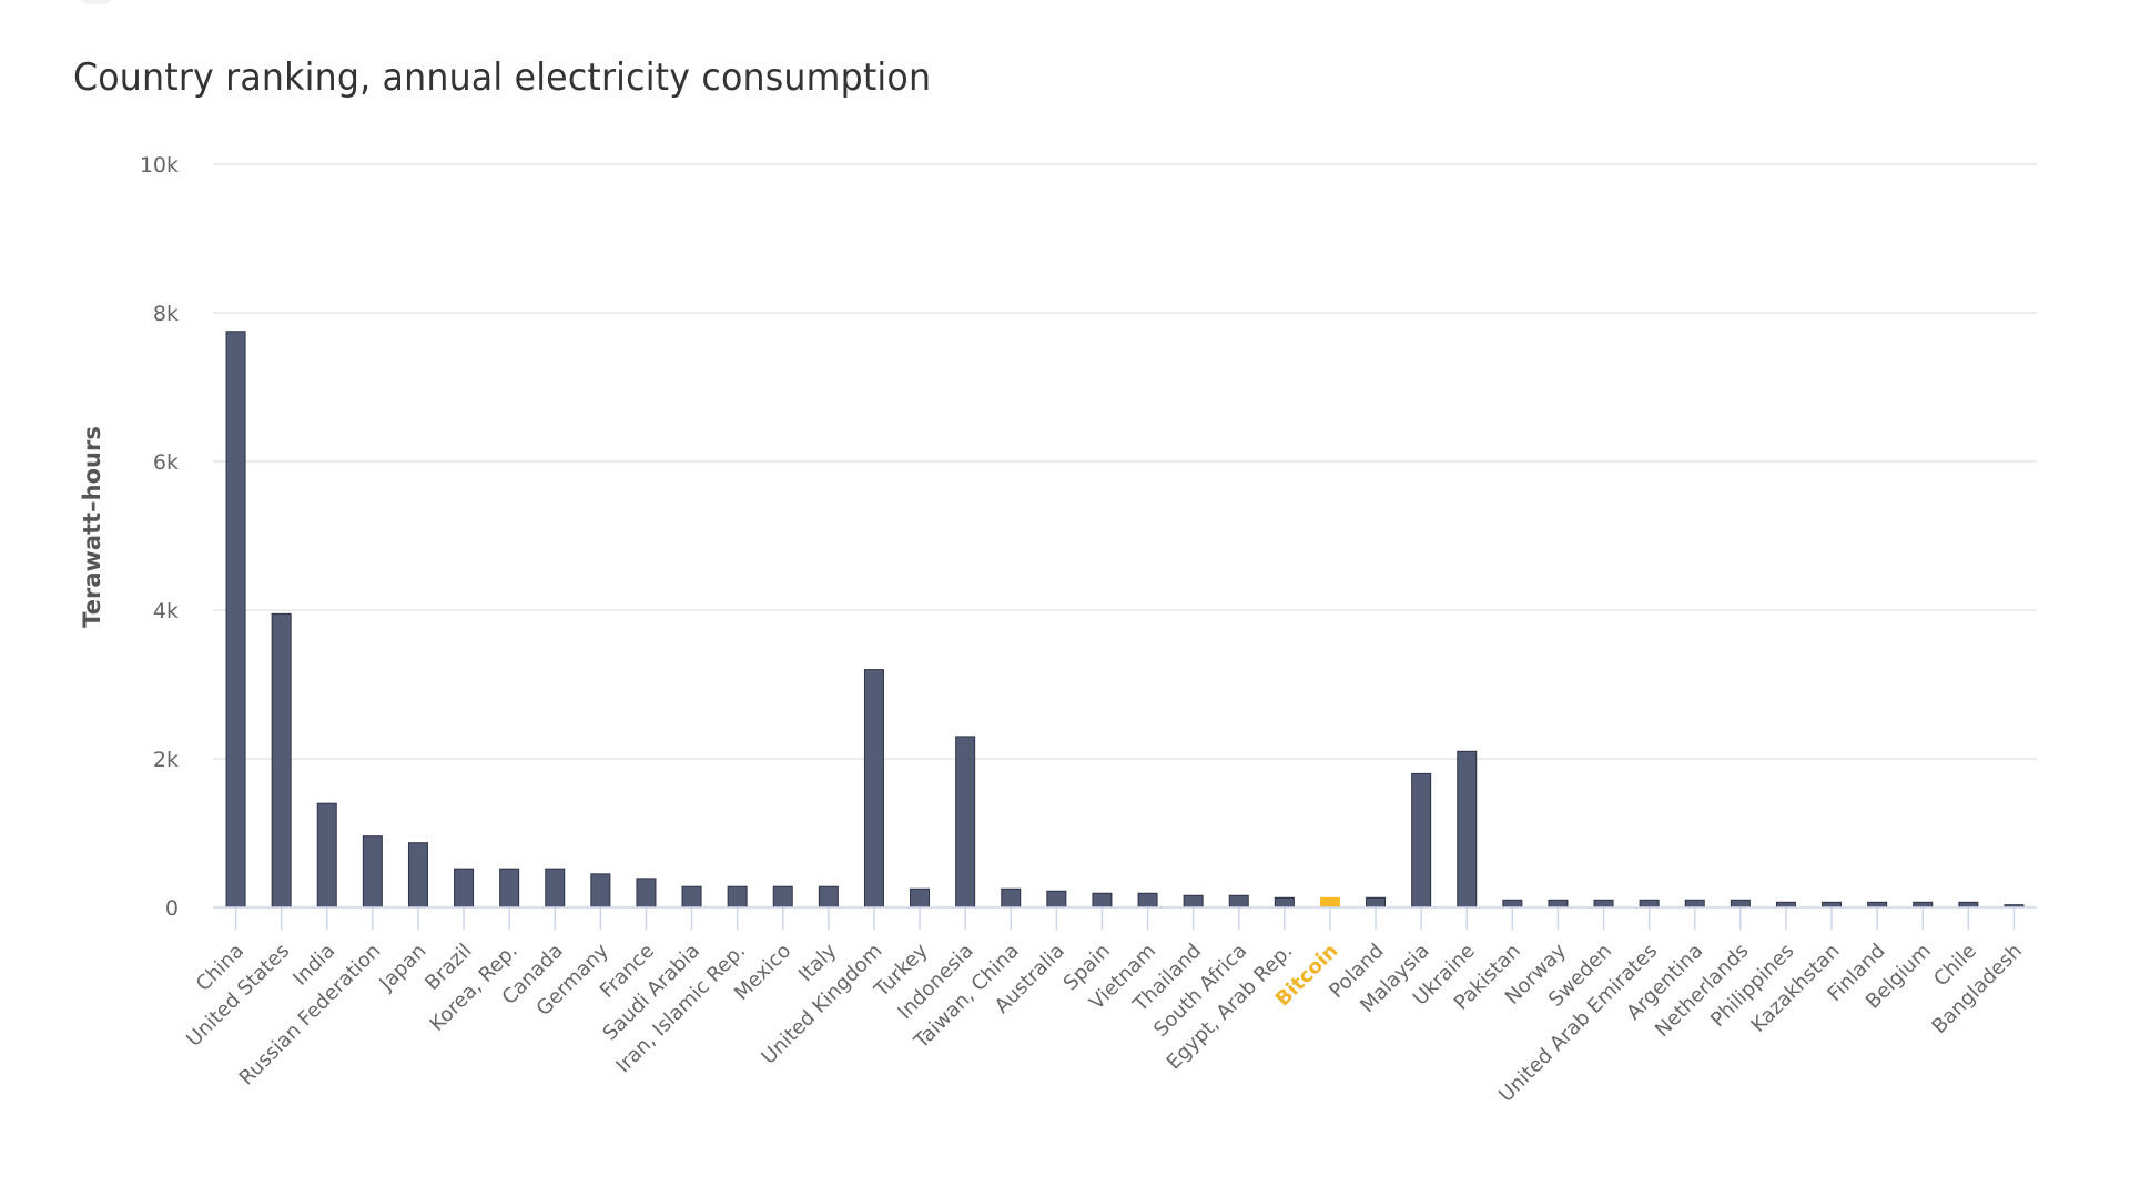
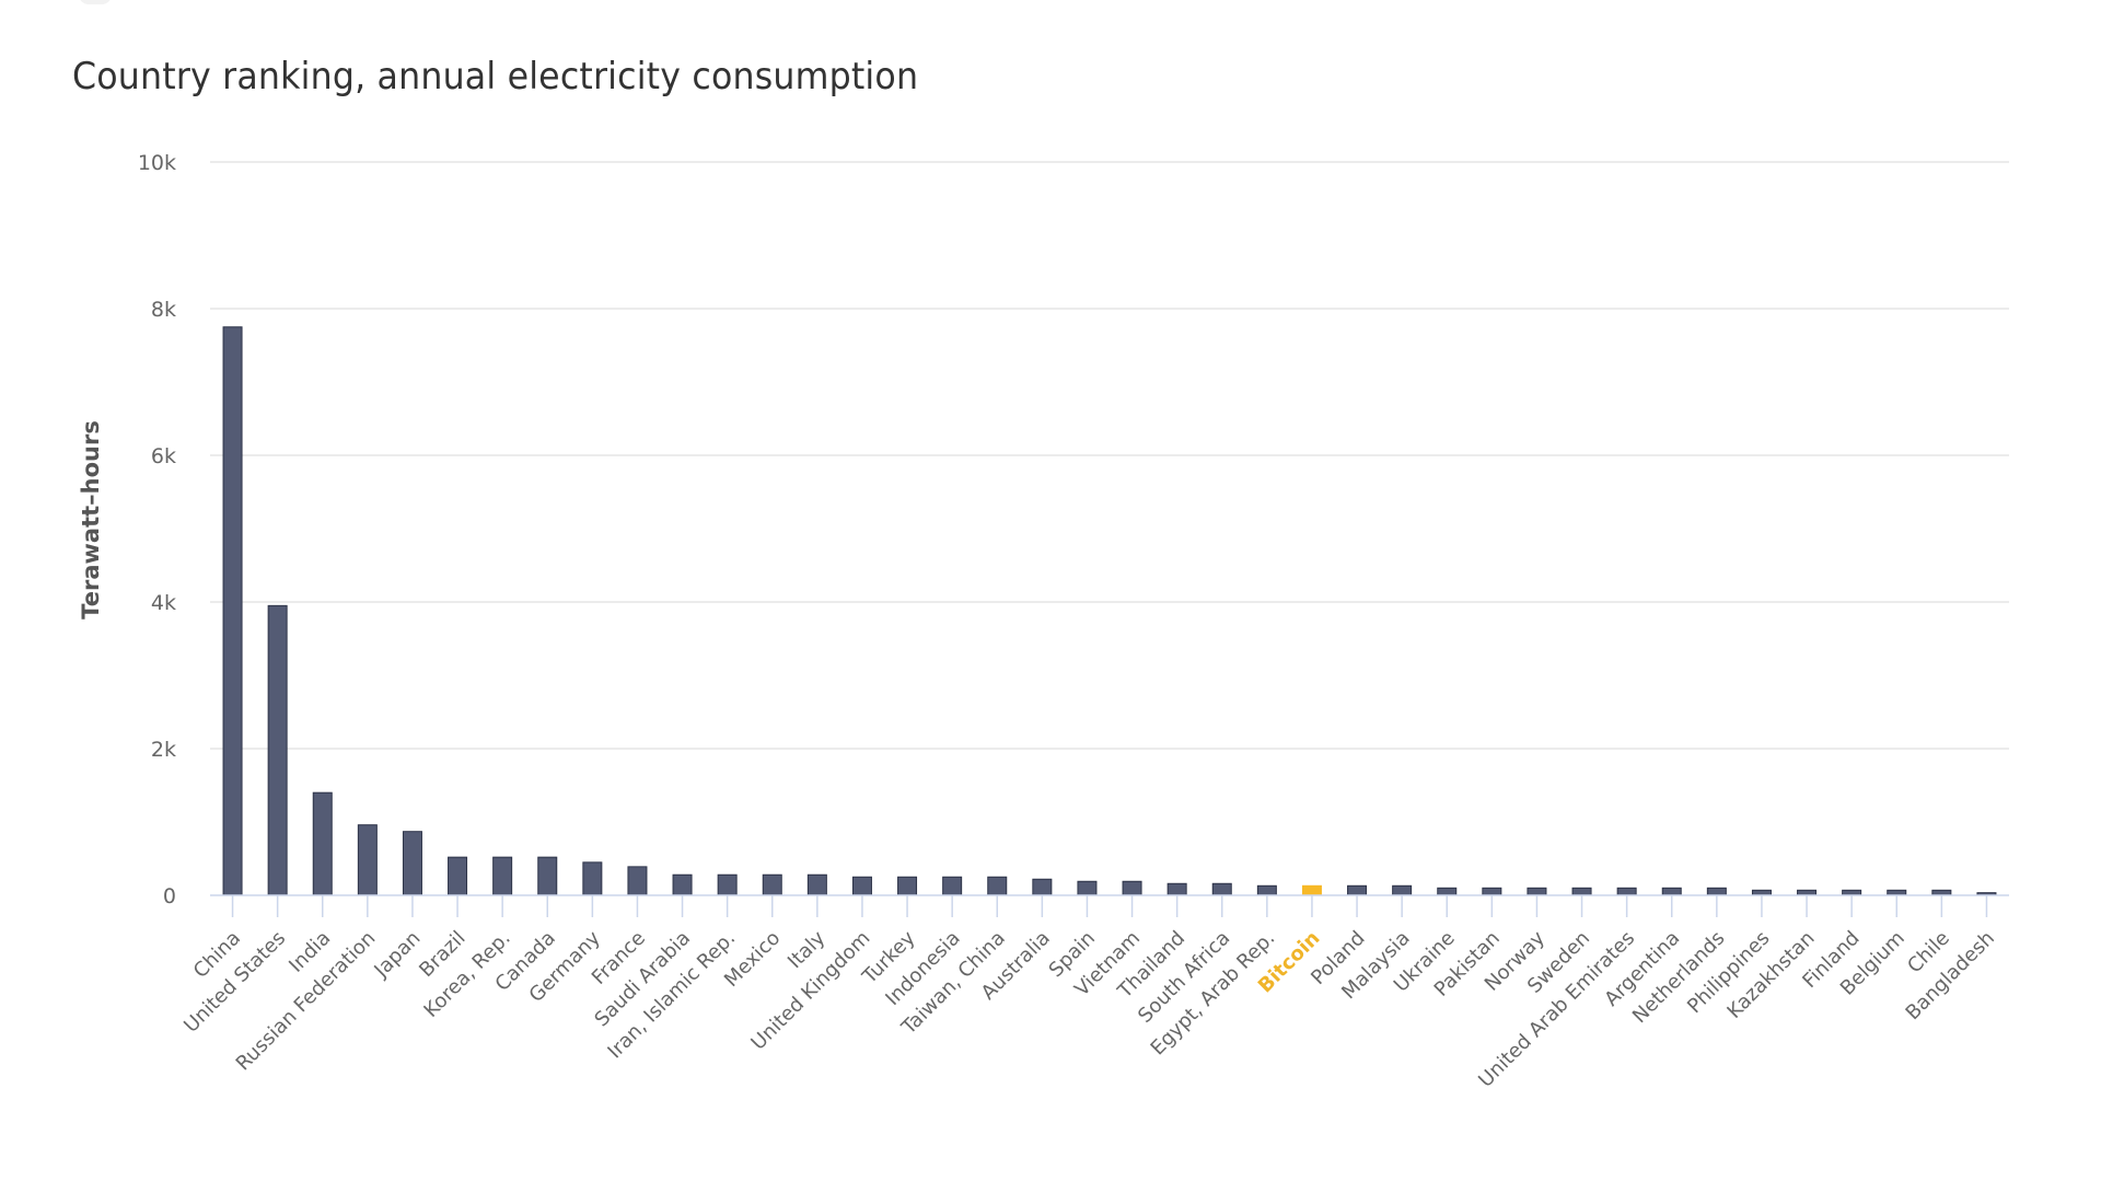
United Kingdom: 3.2k -> 0.2k
Indonesia: 2.3k -> 0.2k
Malaysia: 1.8k -> 0.1k
Ukraine: 2.1k -> 0.1k
